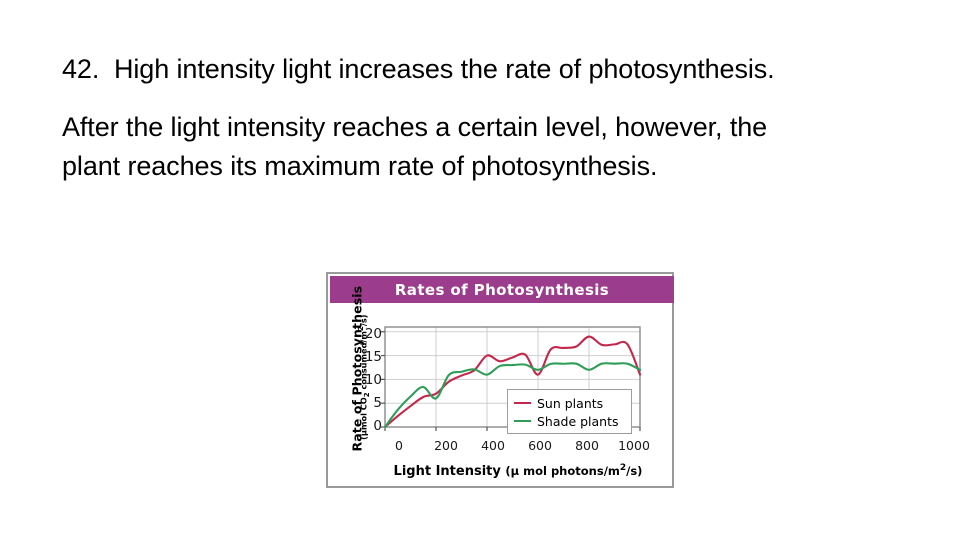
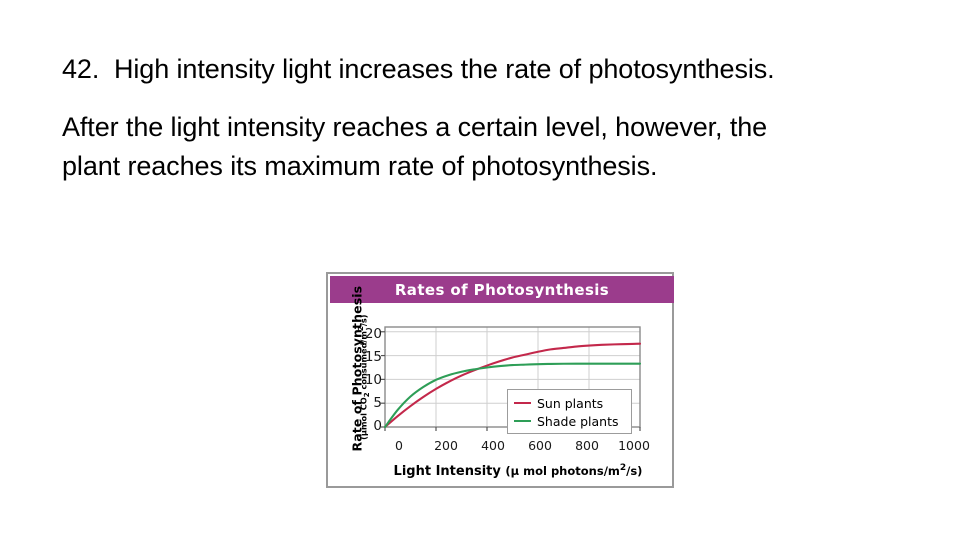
Sun plants/200: 7 -> 8
Shade plants/200: 6 -> 10
Sun plants/400: 15 -> 13
Shade plants/400: 11 -> 12
Sun plants/600: 11 -> 16
Shade plants/600: 12 -> 13
Sun plants/800: 19 -> 17
Shade plants/800: 12 -> 13
Sun plants/1000: 11 -> 18
Shade plants/1000: 12 -> 13
